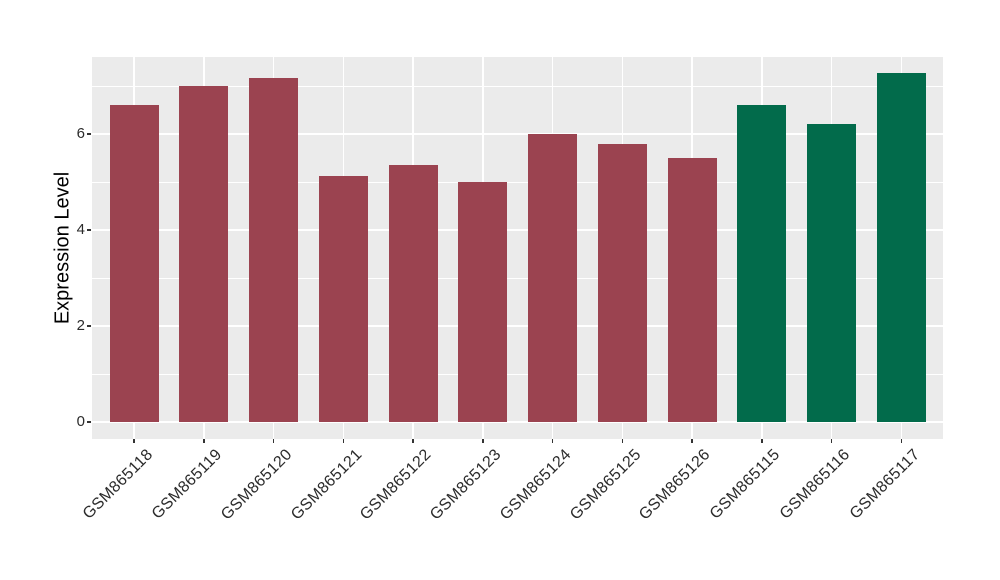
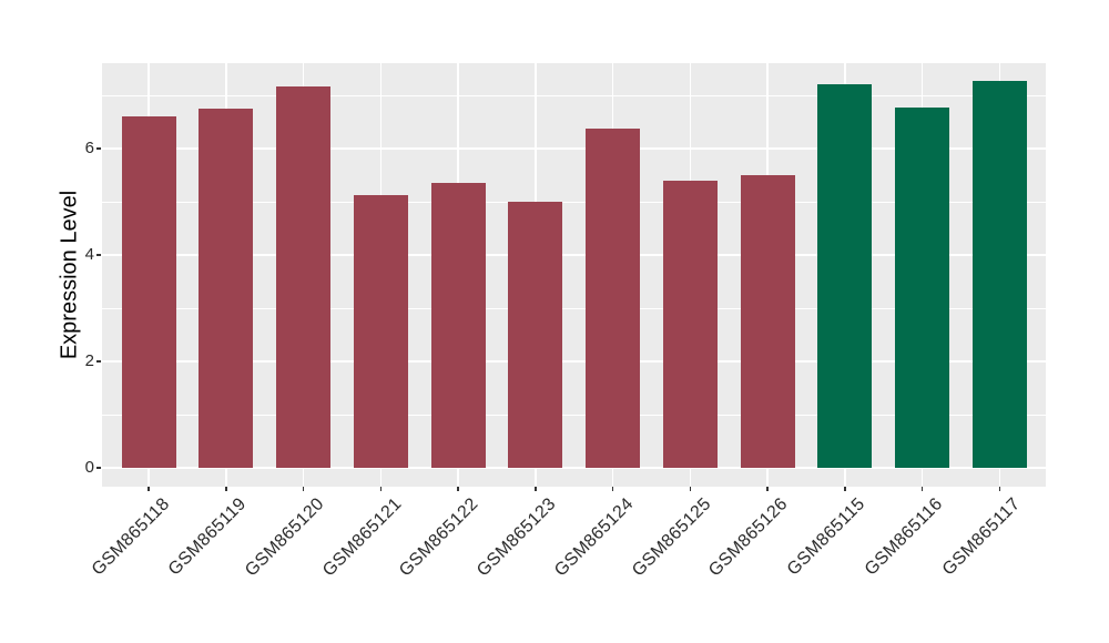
GSM865119: 7.0 -> 6.8
GSM865124: 6.0 -> 6.4
GSM865125: 5.8 -> 5.4
GSM865115: 6.6 -> 7.2
GSM865116: 6.2 -> 6.8
